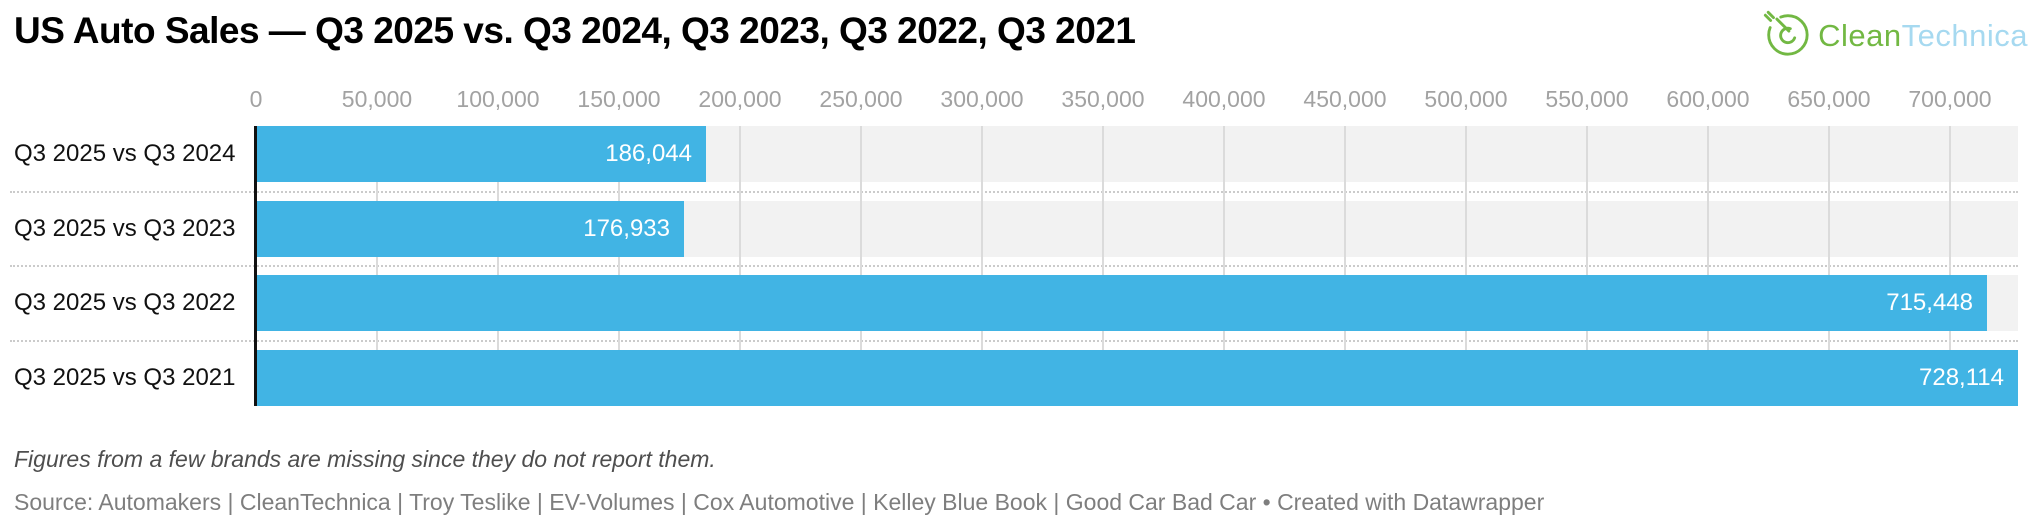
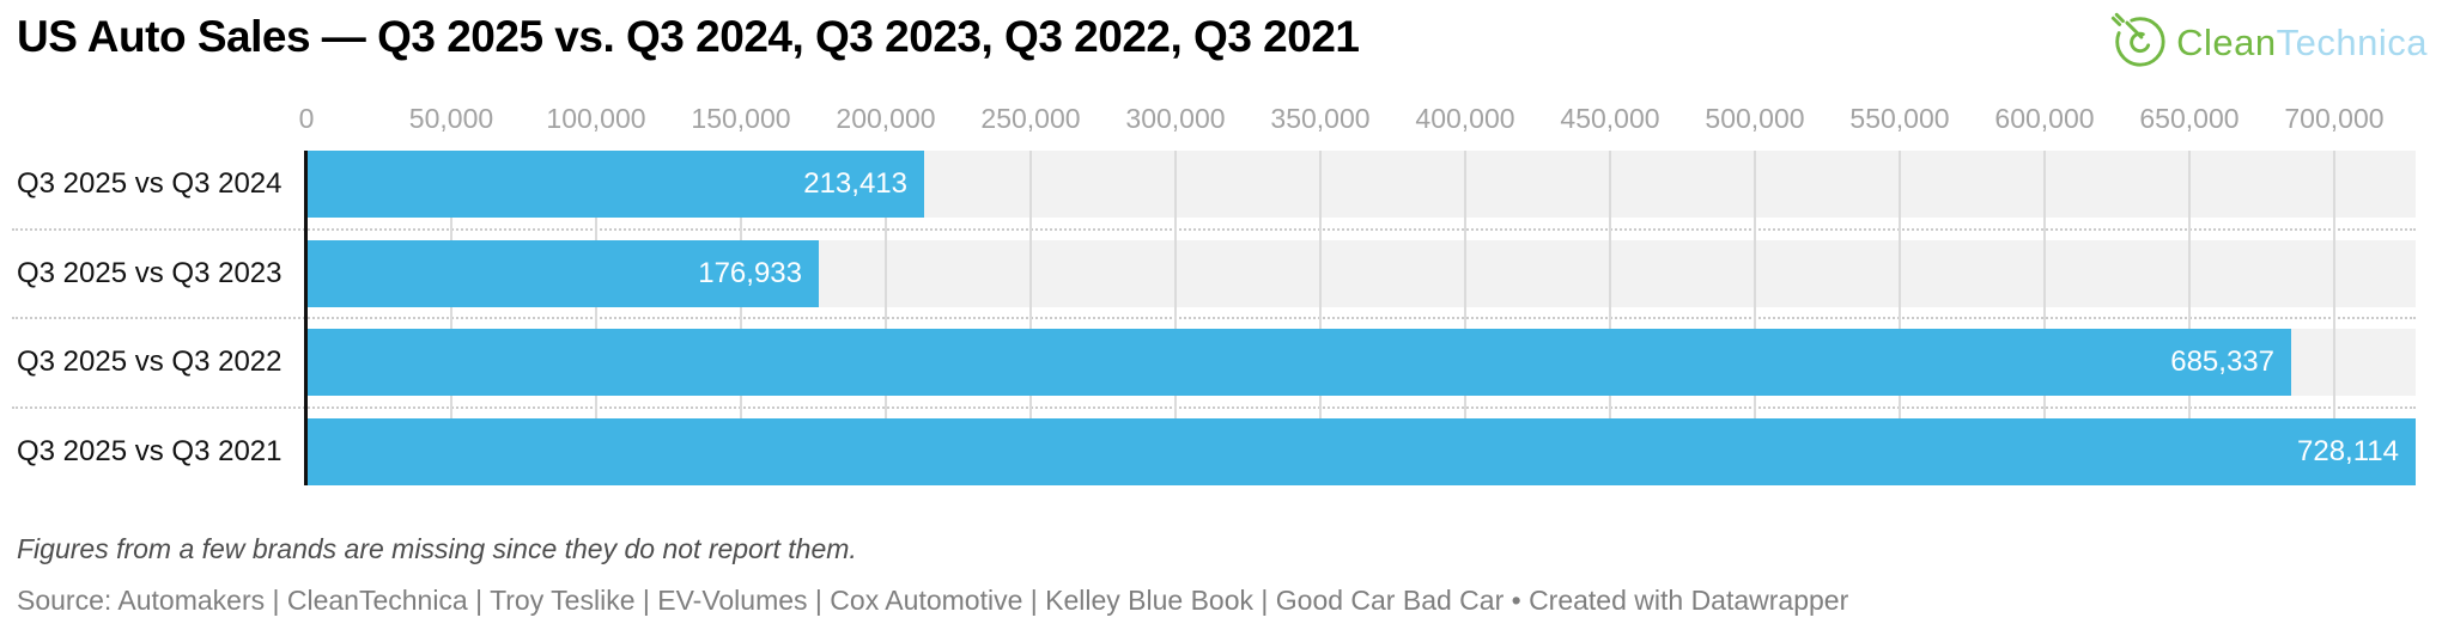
Q3 2025 vs Q3 2024: 186,044 -> 213,413
Q3 2025 vs Q3 2022: 715,448 -> 685,337
